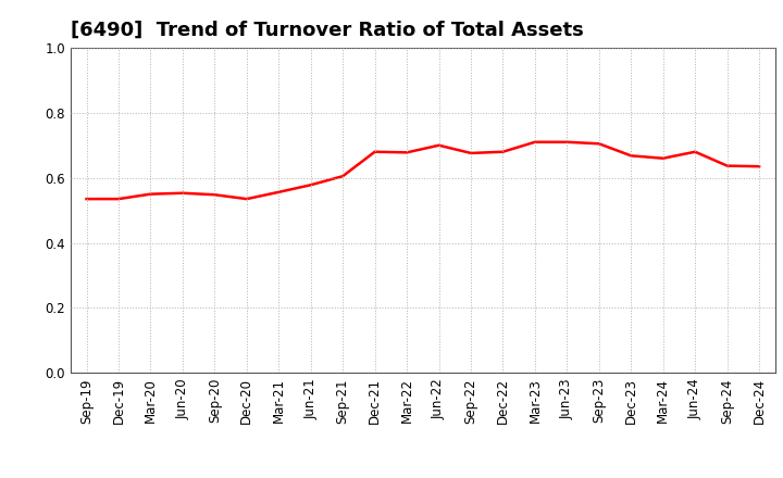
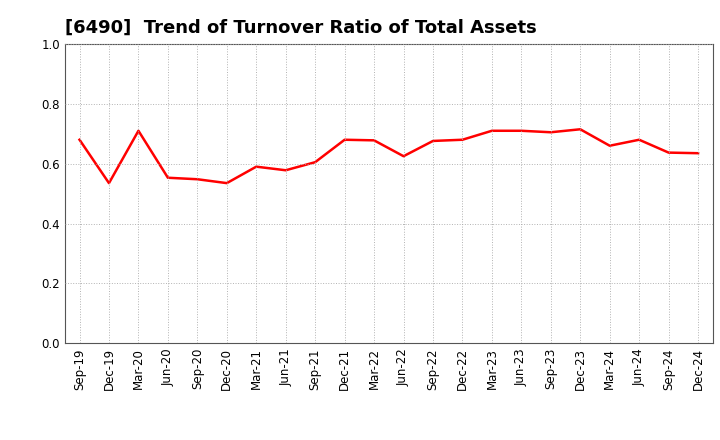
Sep-19: 0.535 -> 0.680
Mar-20: 0.550 -> 0.710
Mar-21: 0.556 -> 0.590
Jun-22: 0.700 -> 0.625
Dec-23: 0.668 -> 0.715
